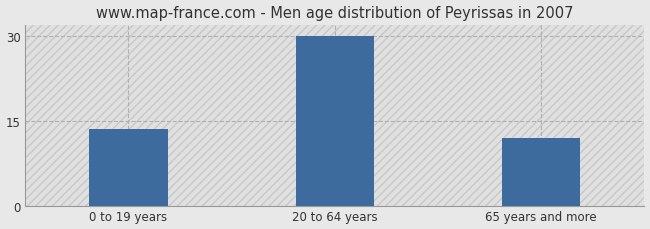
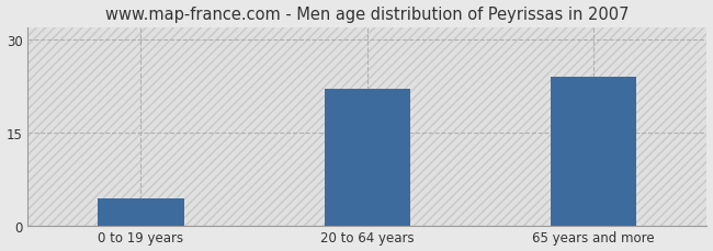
0 to 19 years: 13.5 -> 4.4
20 to 64 years: 30.0 -> 22.0
65 years and more: 12.0 -> 24.0
